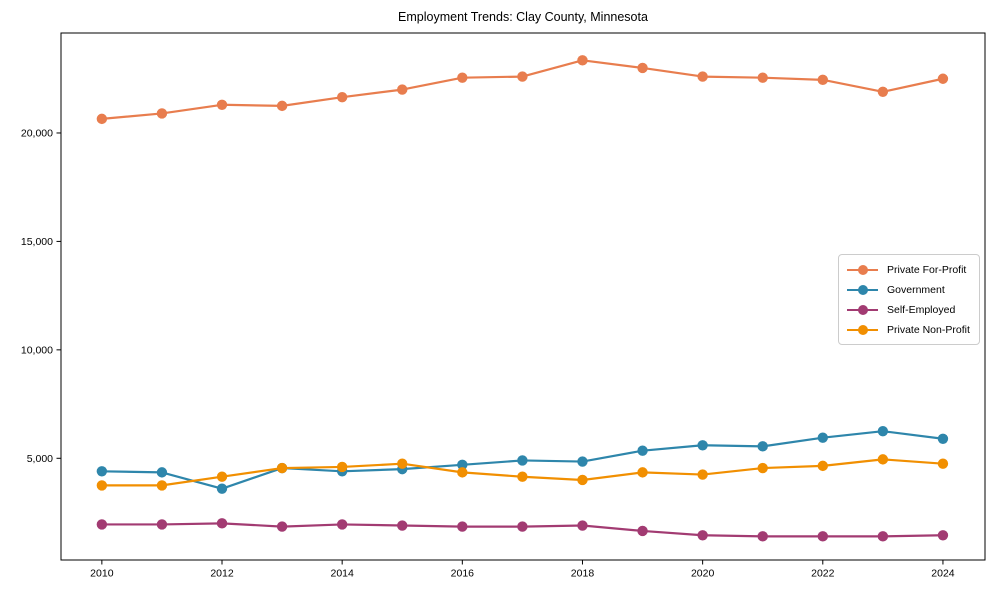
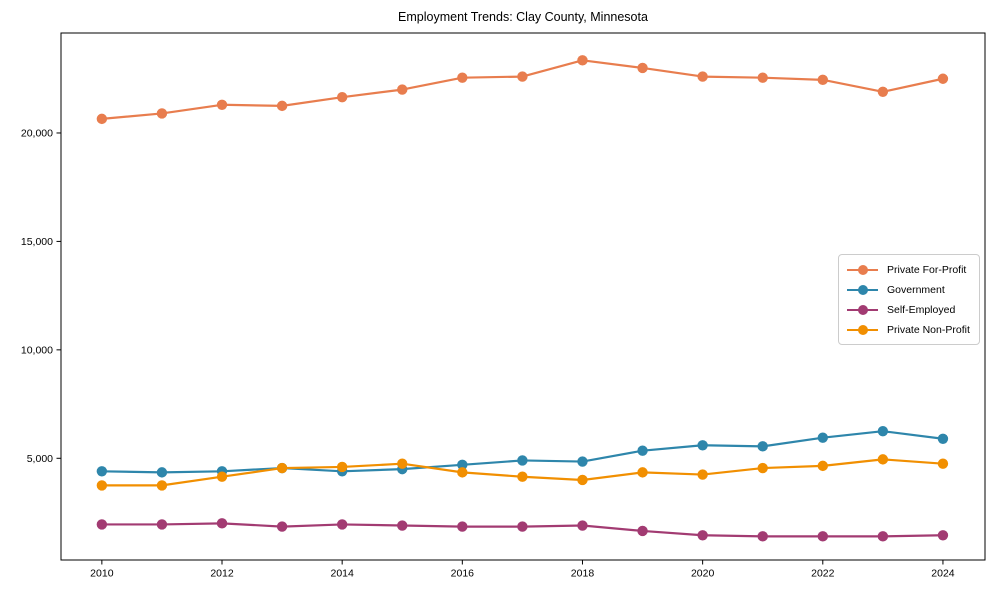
Government/2012: 3600 -> 4400
